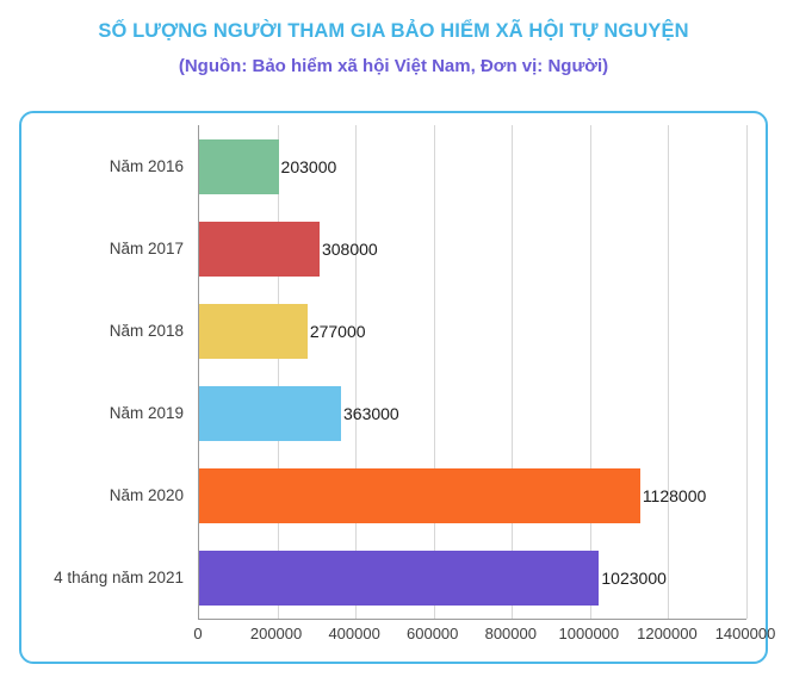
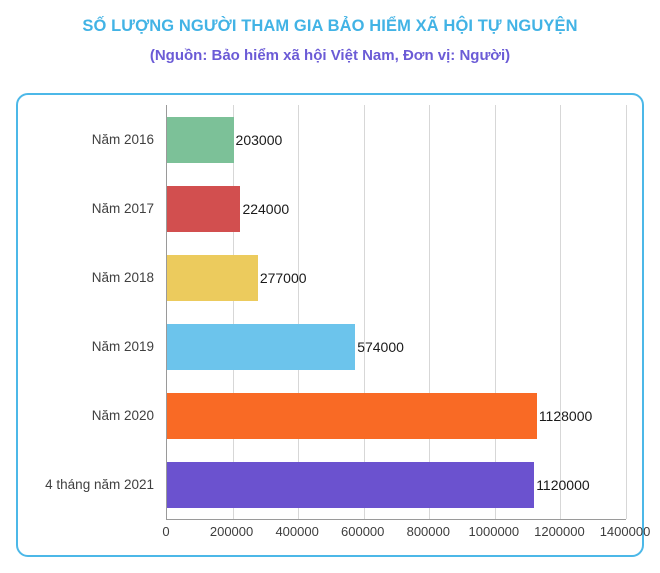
Năm 2017: 308000 -> 224000
Năm 2019: 363000 -> 574000
4 tháng năm 2021: 1023000 -> 1120000
